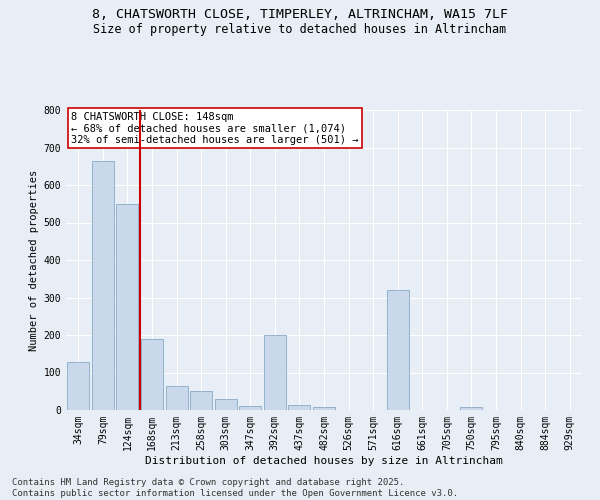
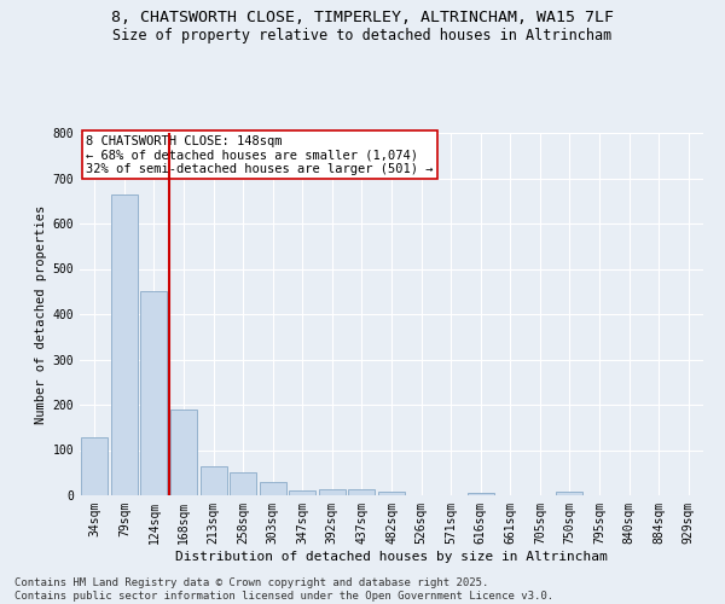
124sqm: 550 -> 452
392sqm: 200 -> 14
616sqm: 320 -> 5
